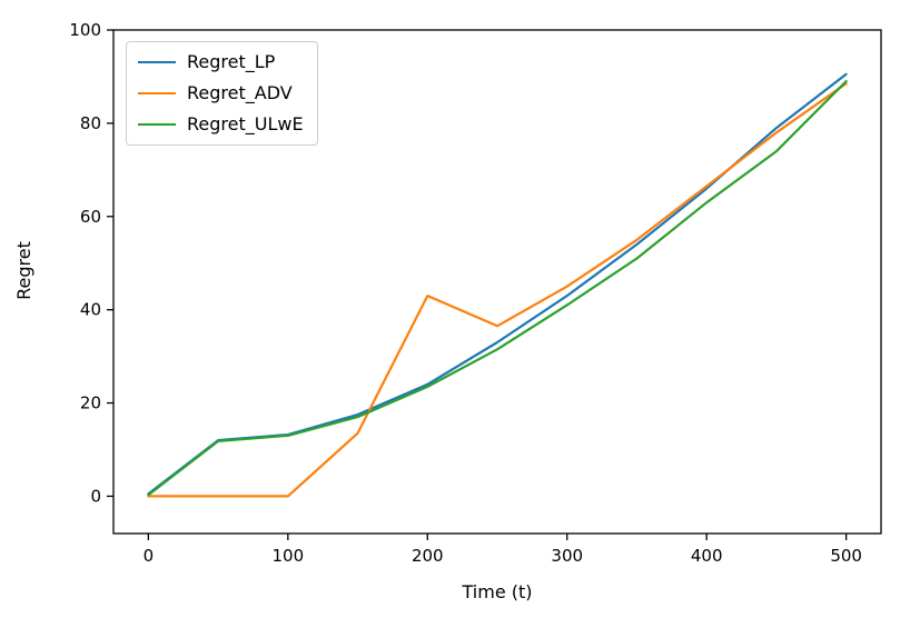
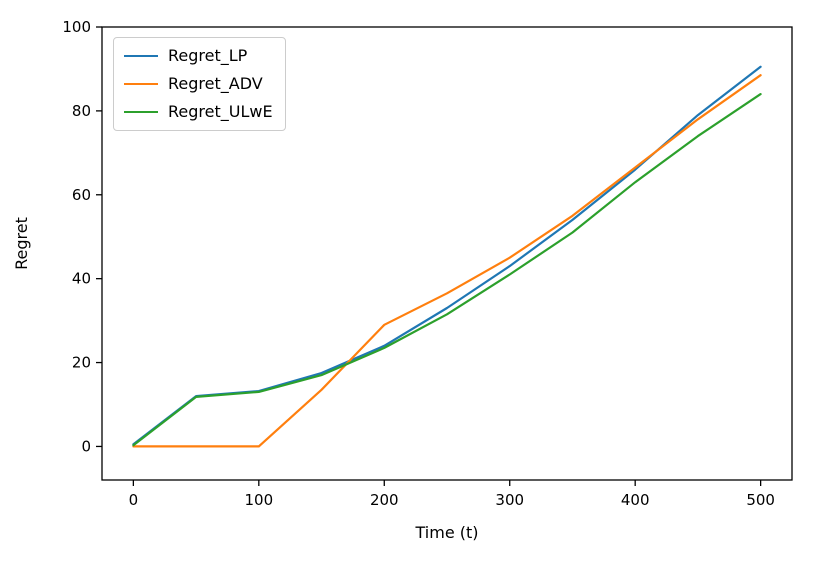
Regret_ADV/200: 43 -> 29
Regret_ULwE/500: 89 -> 84
